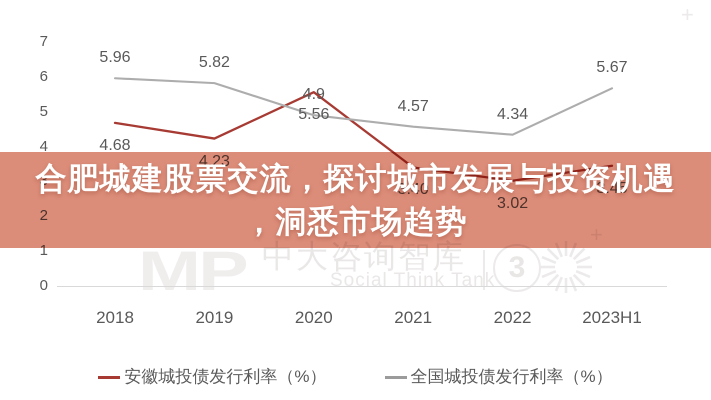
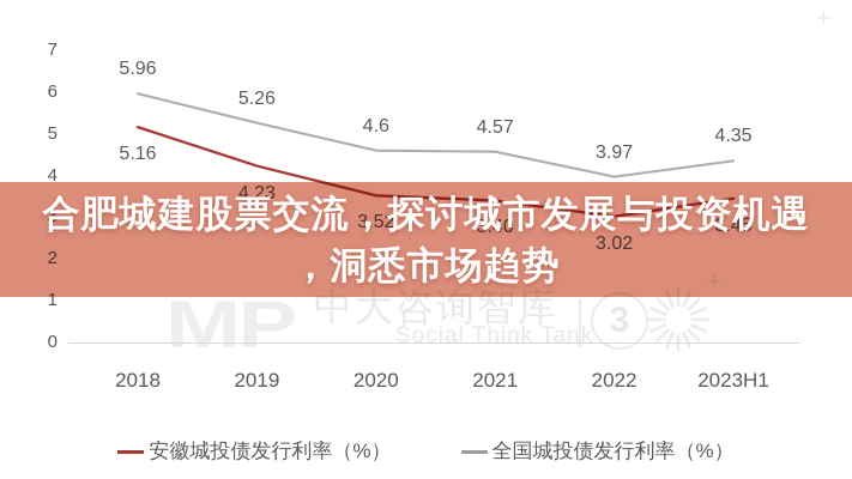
安徽城投债发行利率（%）/2018: 4.68 -> 5.16
全国城投债发行利率（%）/2019: 5.82 -> 5.26
安徽城投债发行利率（%）/2020: 5.56 -> 3.52
全国城投债发行利率（%）/2020: 4.9 -> 4.6
全国城投债发行利率（%）/2022: 4.34 -> 3.97
全国城投债发行利率（%）/2023H1: 5.67 -> 4.35
